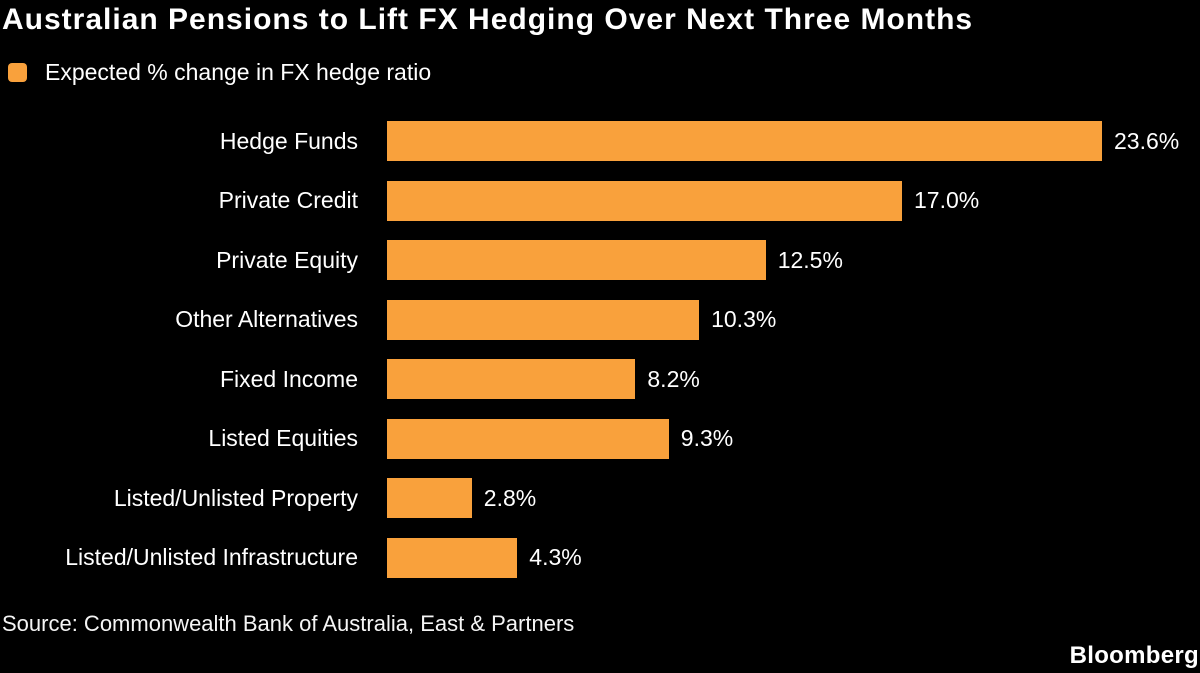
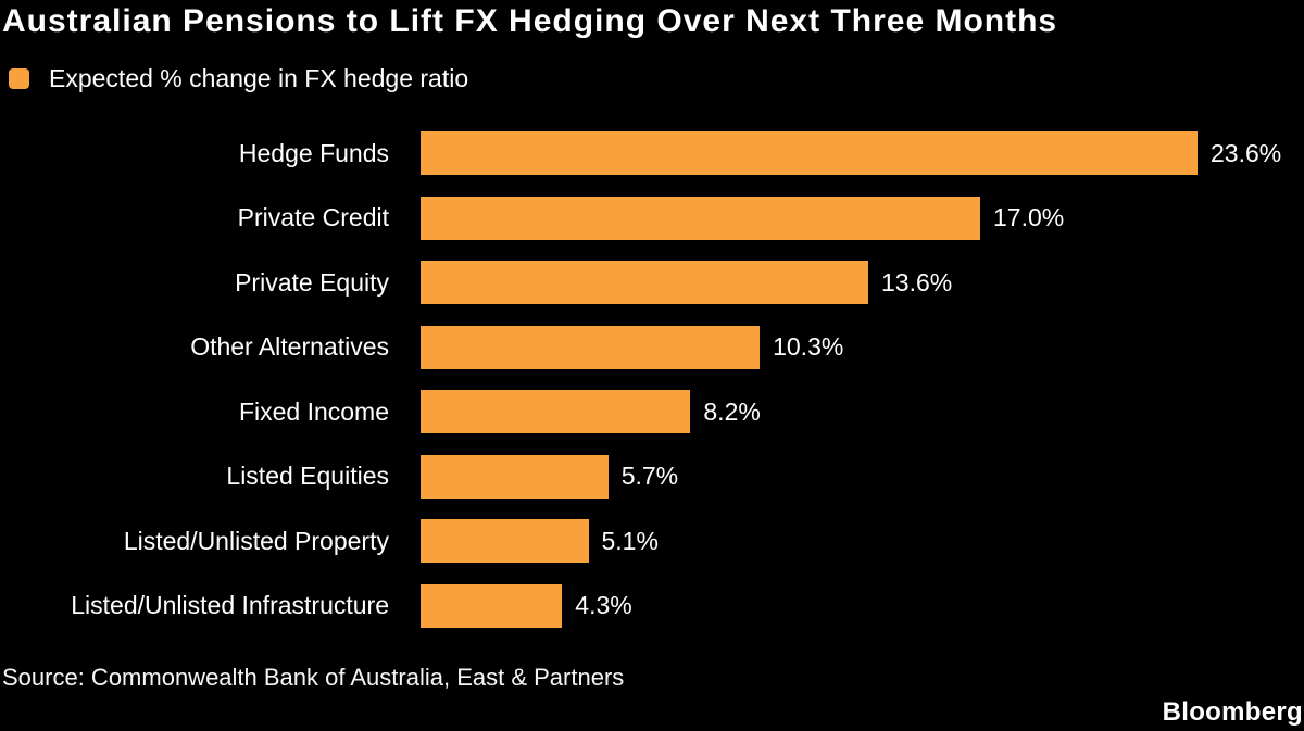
Private Equity: 12.5% -> 13.6%
Listed Equities: 9.3% -> 5.7%
Listed/Unlisted Property: 2.8% -> 5.1%
